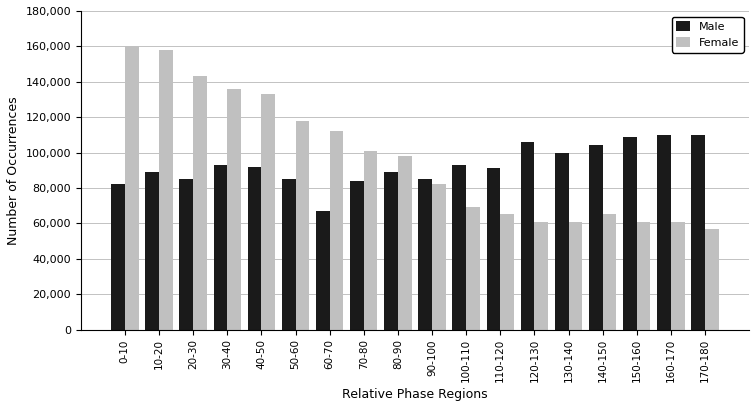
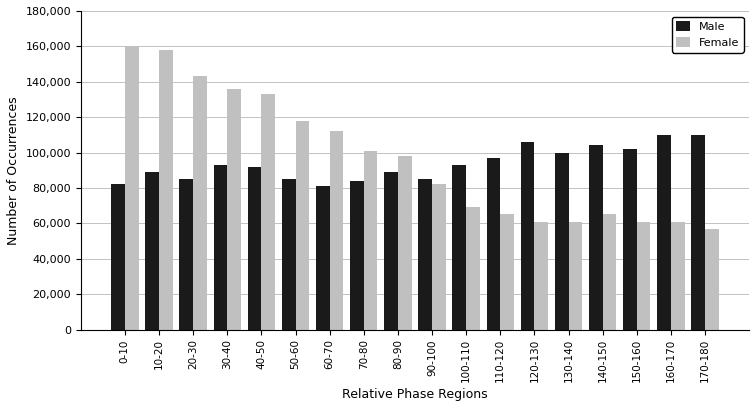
Male/60-70: 67,000 -> 81,000
Male/110-120: 91,000 -> 97,000
Male/150-160: 109,000 -> 102,000
